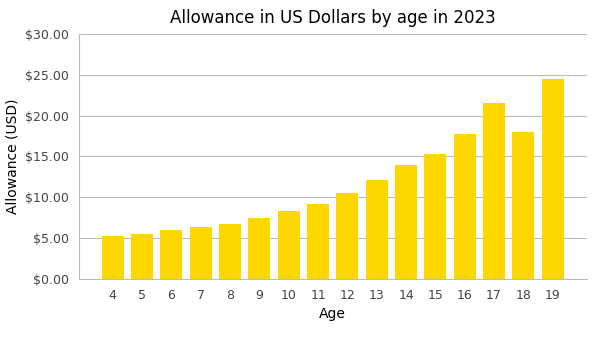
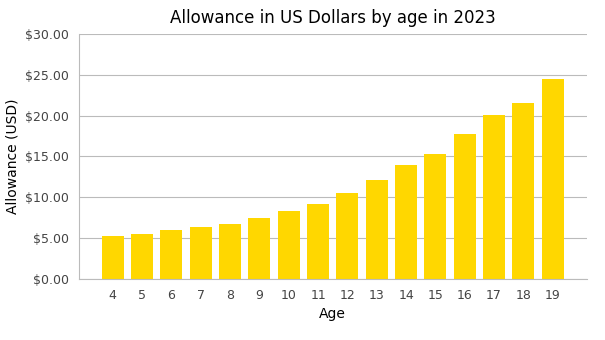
17: $21.6 -> $20.1
18: $18.0 -> $21.5
